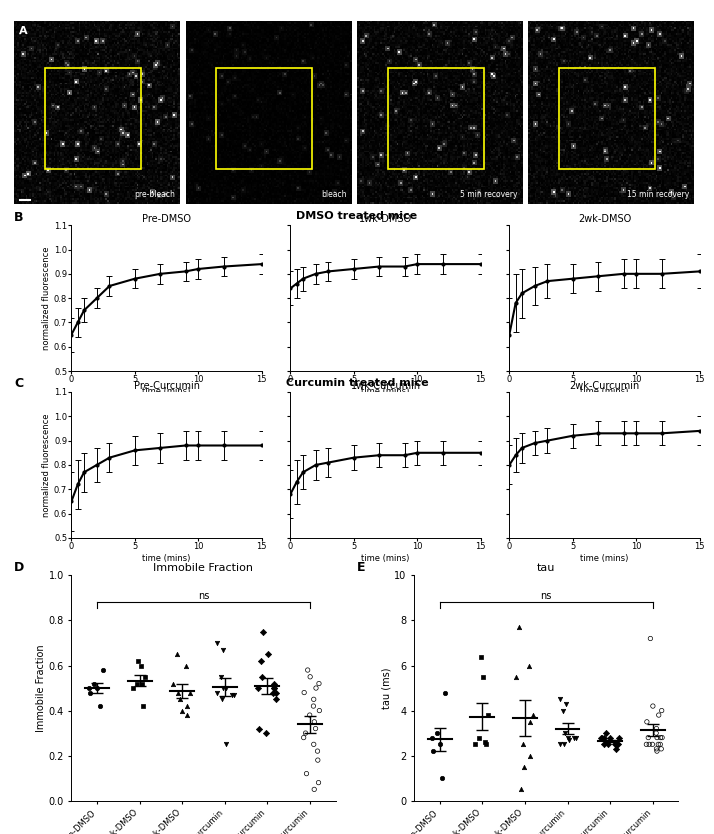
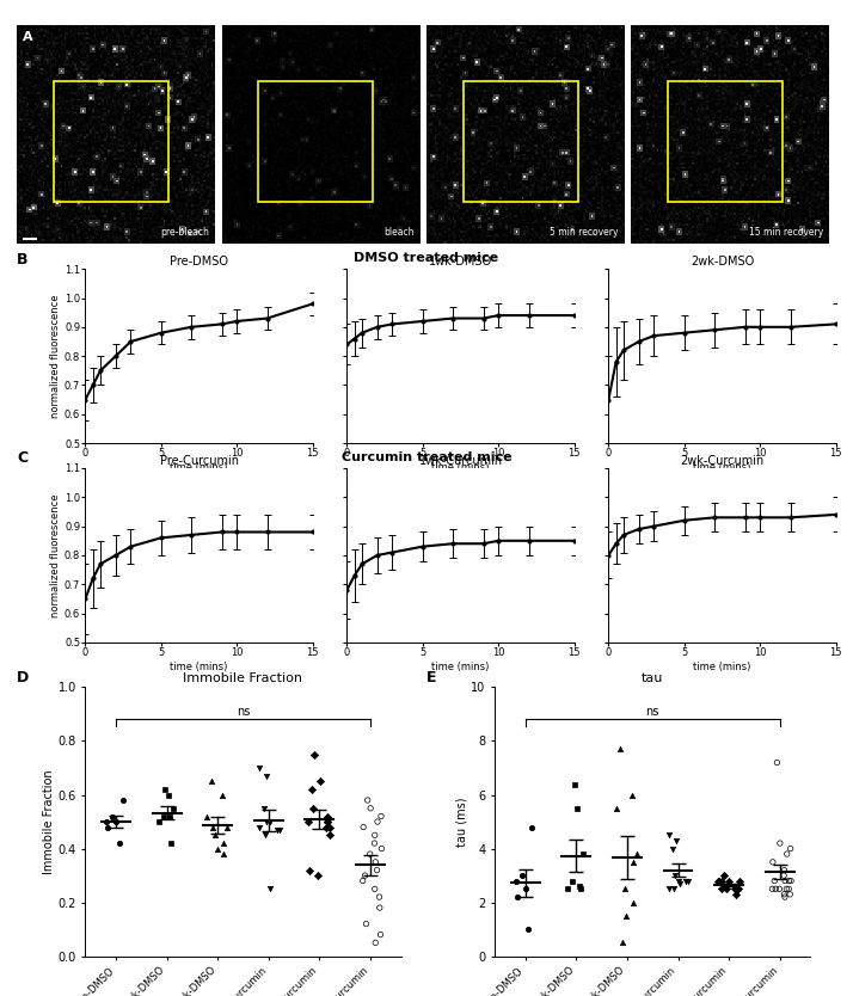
Pre-DMSO/15: 0.94 -> 0.98
